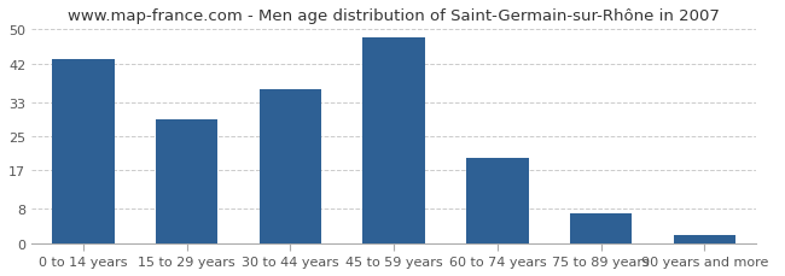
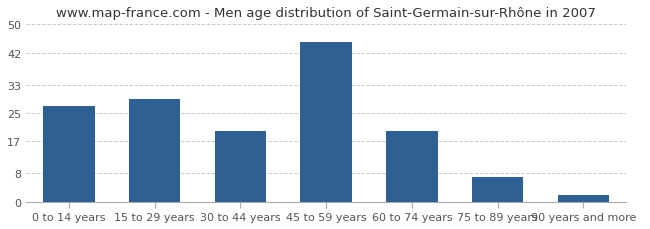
0 to 14 years: 43 -> 27
30 to 44 years: 36 -> 20
45 to 59 years: 48 -> 45
